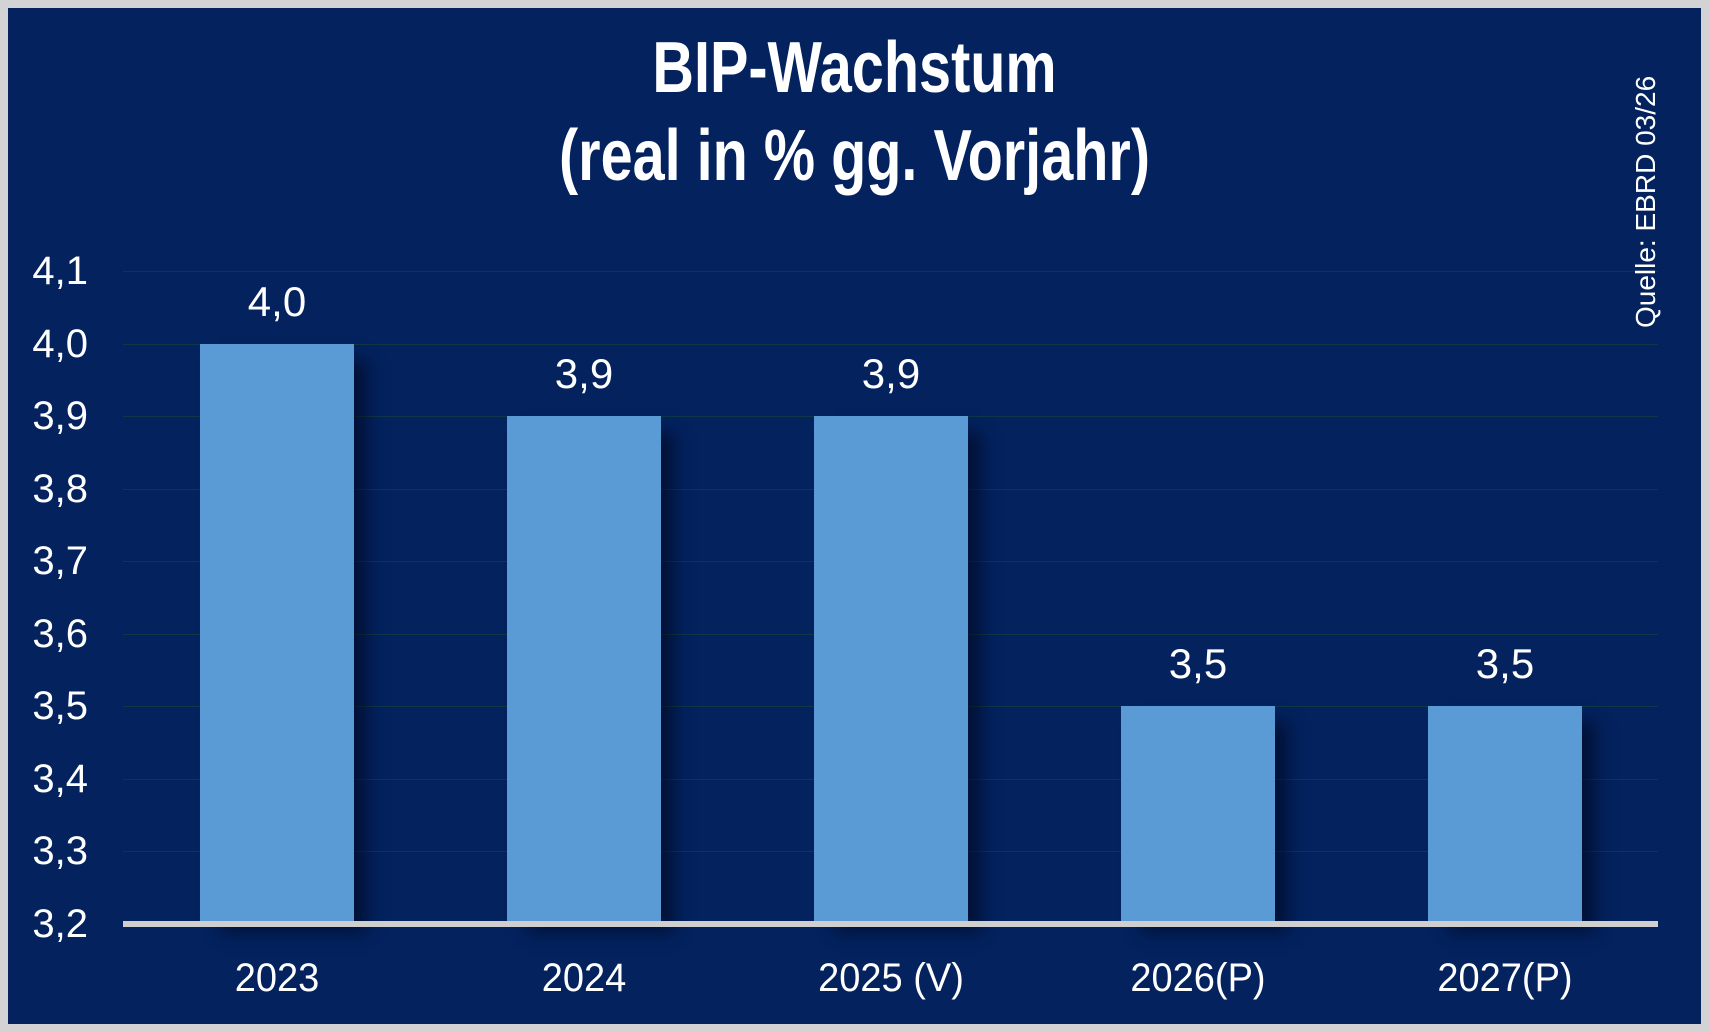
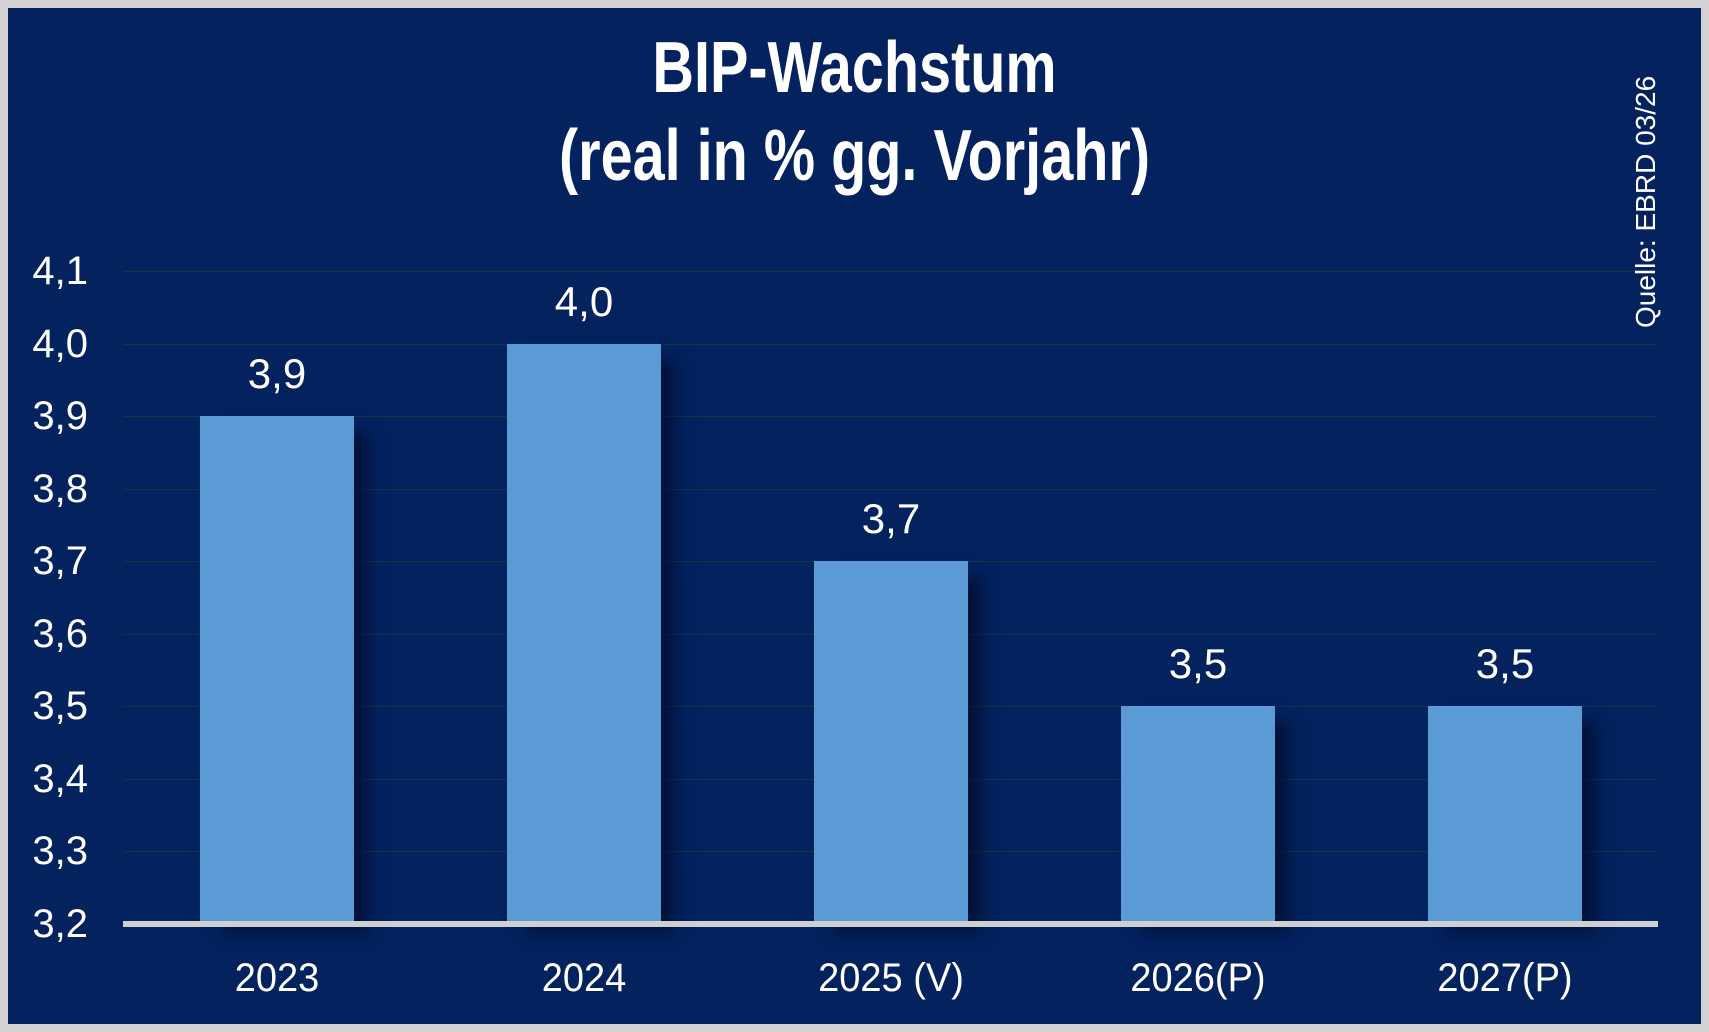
2023: 4,0 -> 3,9
2024: 3,9 -> 4,0
2025 (V): 3,9 -> 3,7
